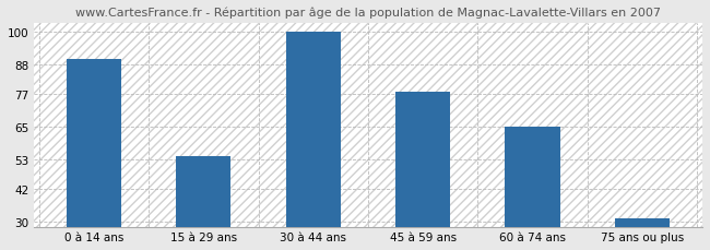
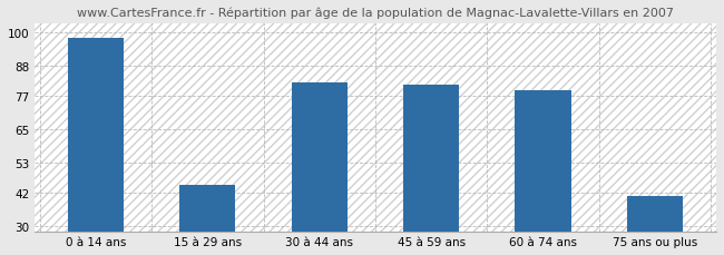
0 à 14 ans: 90 -> 98
15 à 29 ans: 54 -> 45
30 à 44 ans: 100 -> 82
45 à 59 ans: 78 -> 81
60 à 74 ans: 65 -> 79
75 ans ou plus: 31 -> 41
